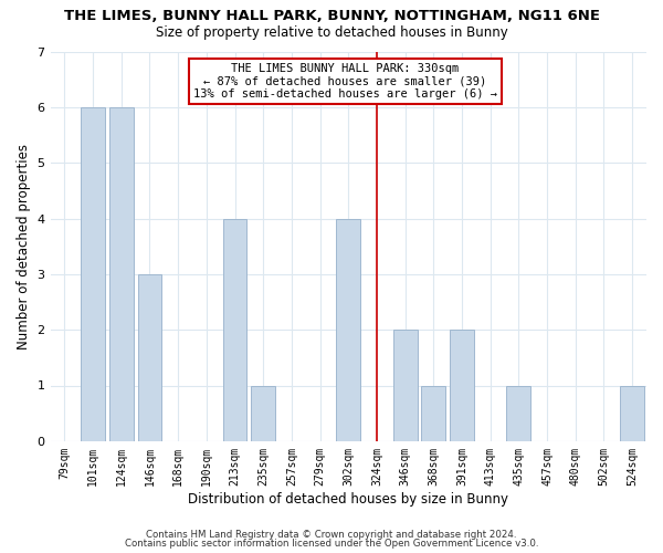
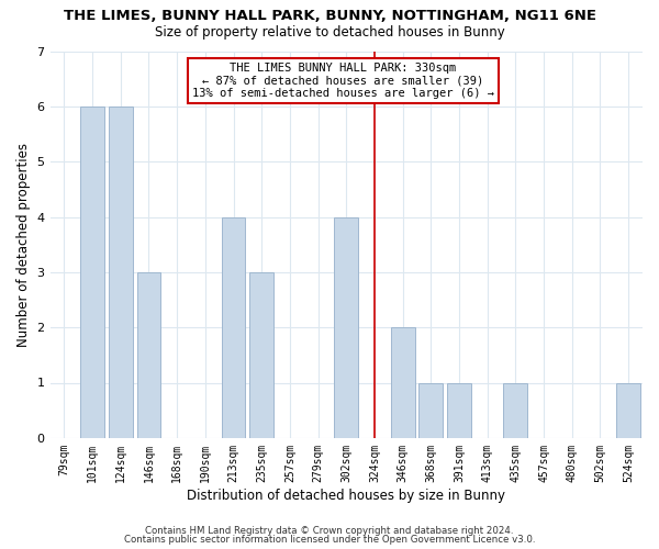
235sqm: 1 -> 3
391sqm: 2 -> 1
